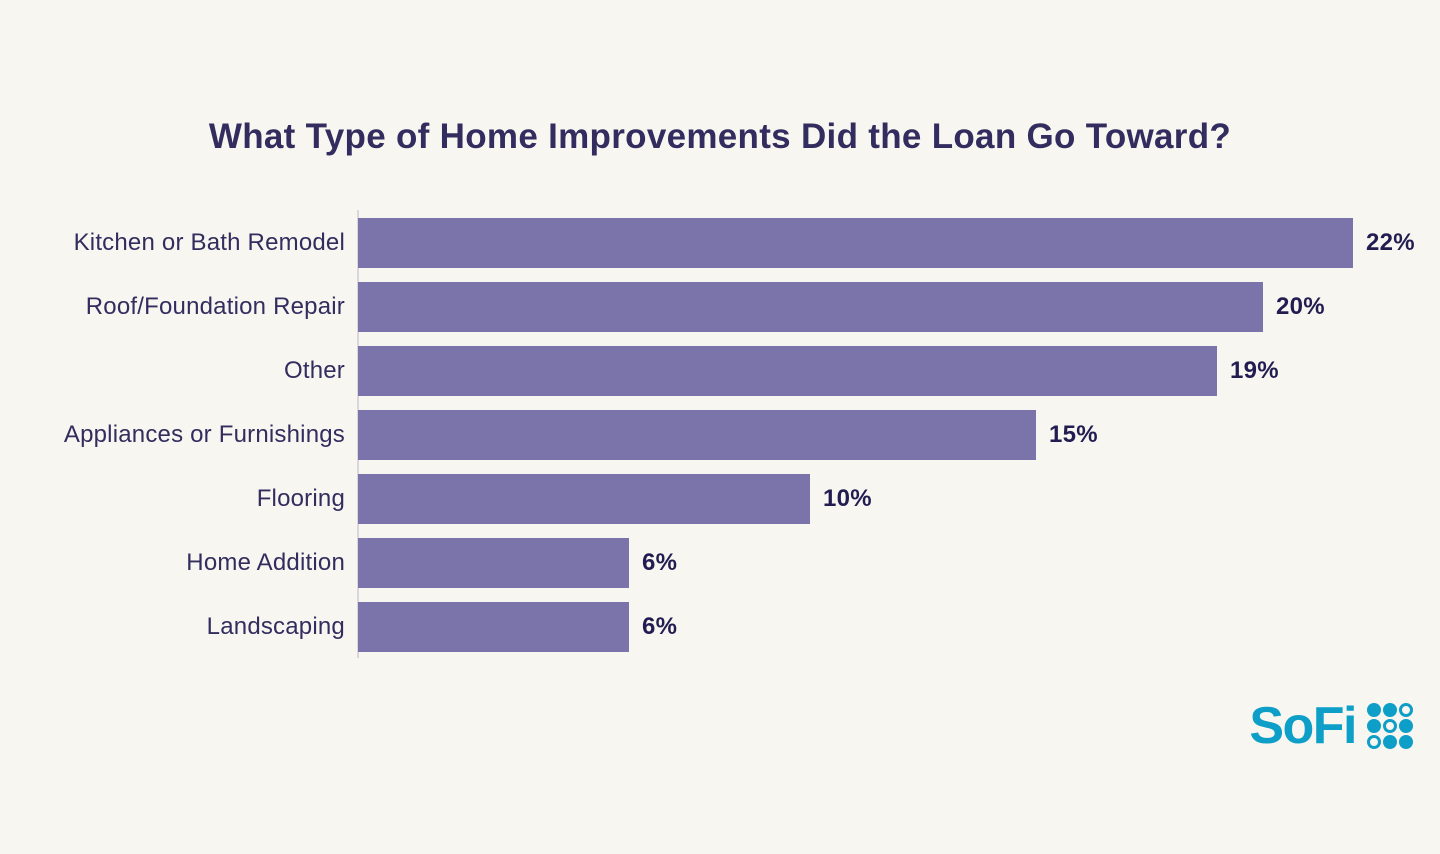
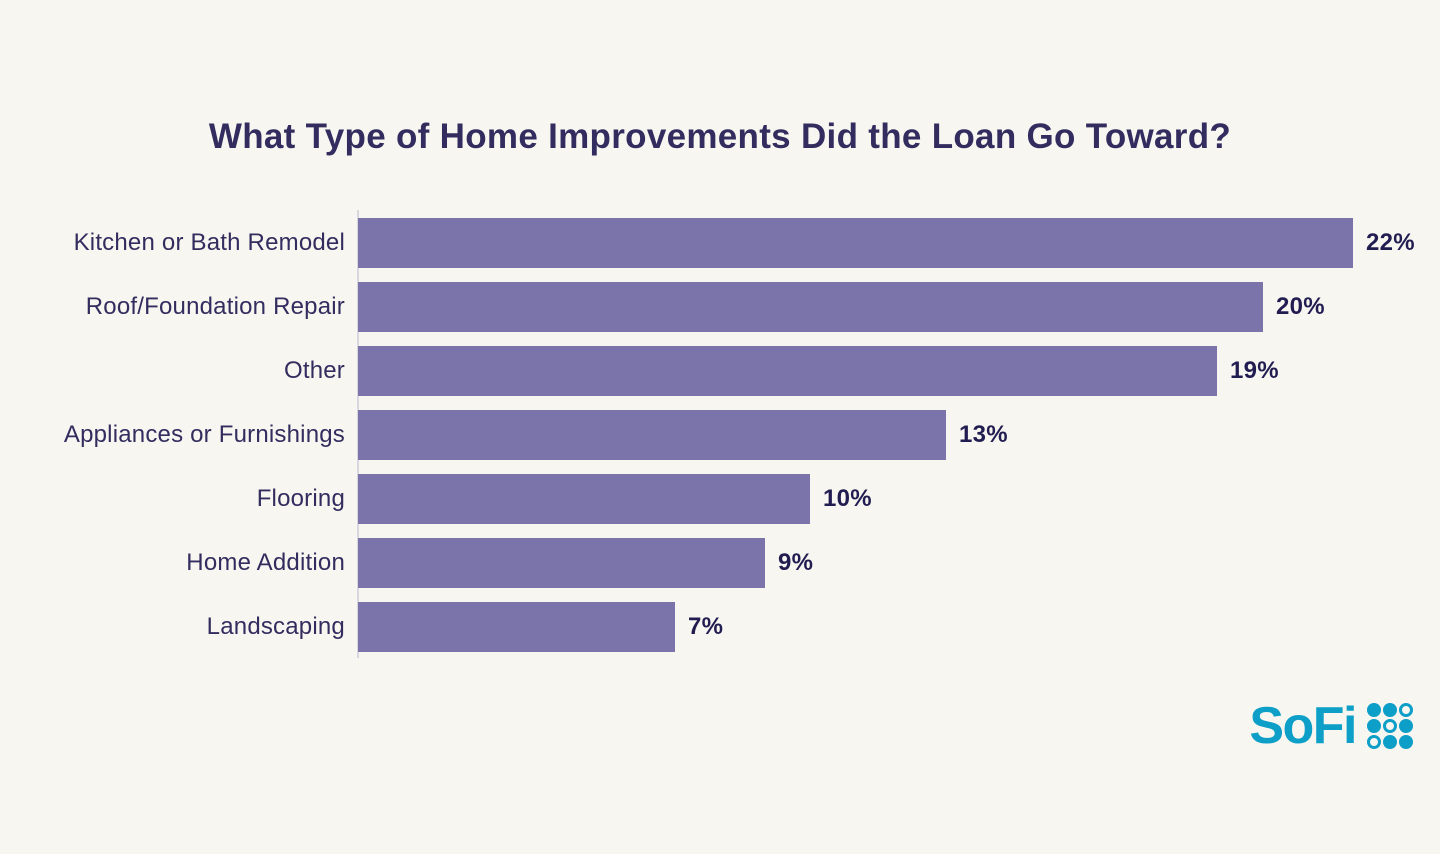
Appliances or Furnishings: 15% -> 13%
Home Addition: 6% -> 9%
Landscaping: 6% -> 7%
